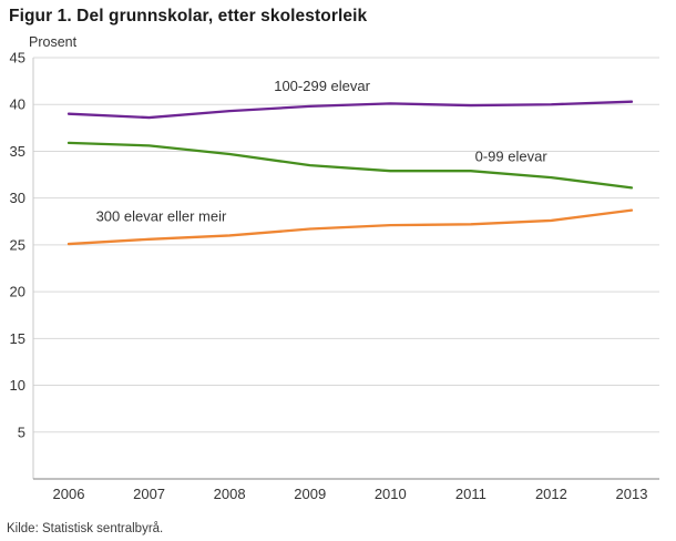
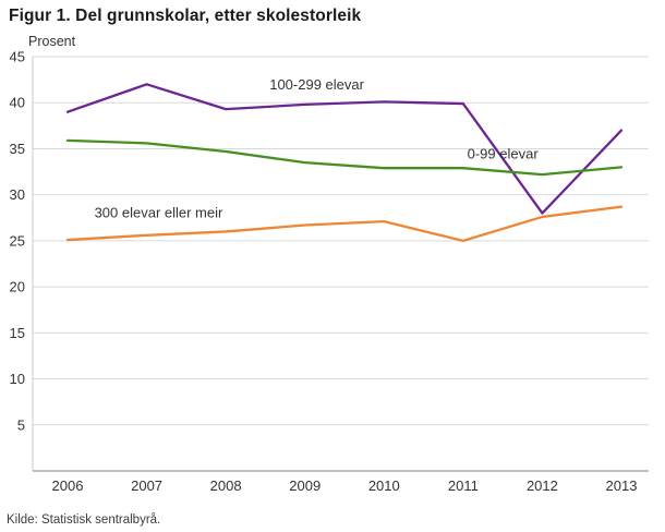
100-299 elevar/2007: 39 -> 42
300 elevar eller meir/2011: 27 -> 25
100-299 elevar/2012: 40 -> 28
100-299 elevar/2013: 40 -> 37
0-99 elevar/2013: 31 -> 33
